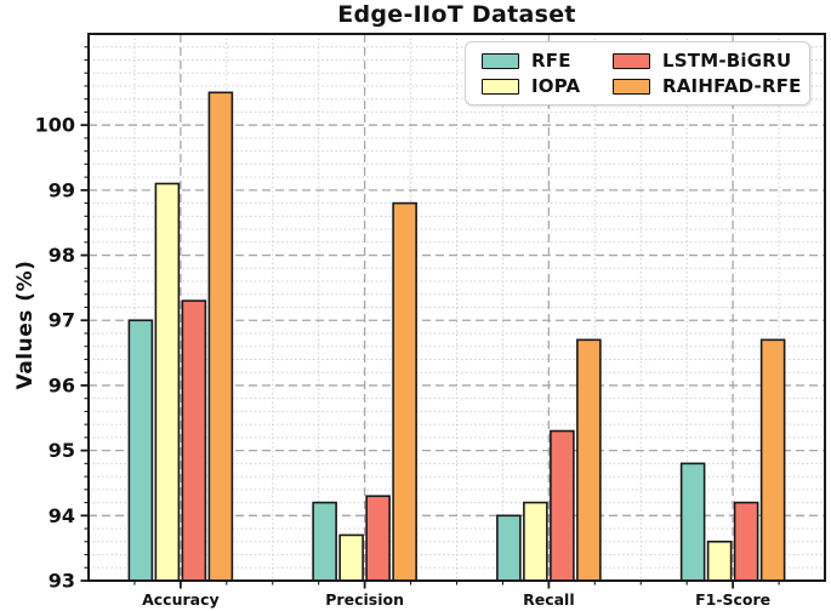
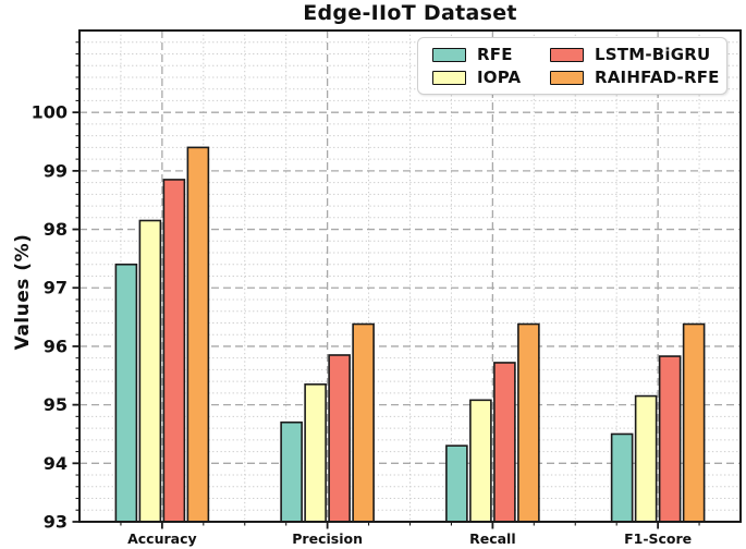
RFE/Accuracy: 97.0 -> 97.4
IOPA/Accuracy: 99.1 -> 98.2
LSTM-BiGRU/Accuracy: 97.3 -> 98.8
RAIHFAD-RFE/Accuracy: 100.5 -> 99.4
RFE/Precision: 94.2 -> 94.7
IOPA/Precision: 93.7 -> 95.3
LSTM-BiGRU/Precision: 94.3 -> 95.8
RAIHFAD-RFE/Precision: 98.8 -> 96.4
RFE/Recall: 94.0 -> 94.3
IOPA/Recall: 94.2 -> 95.1
LSTM-BiGRU/Recall: 95.3 -> 95.7
RAIHFAD-RFE/Recall: 96.7 -> 96.4
RFE/F1-Score: 94.8 -> 94.5
IOPA/F1-Score: 93.6 -> 95.2
LSTM-BiGRU/F1-Score: 94.2 -> 95.8
RAIHFAD-RFE/F1-Score: 96.7 -> 96.4
